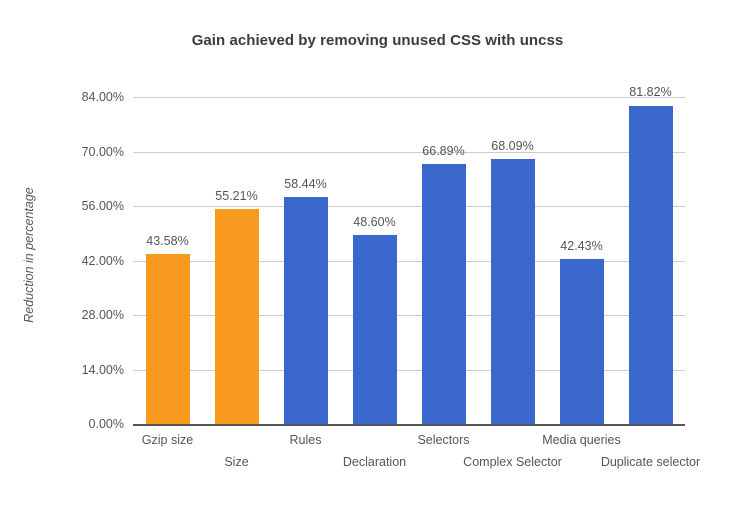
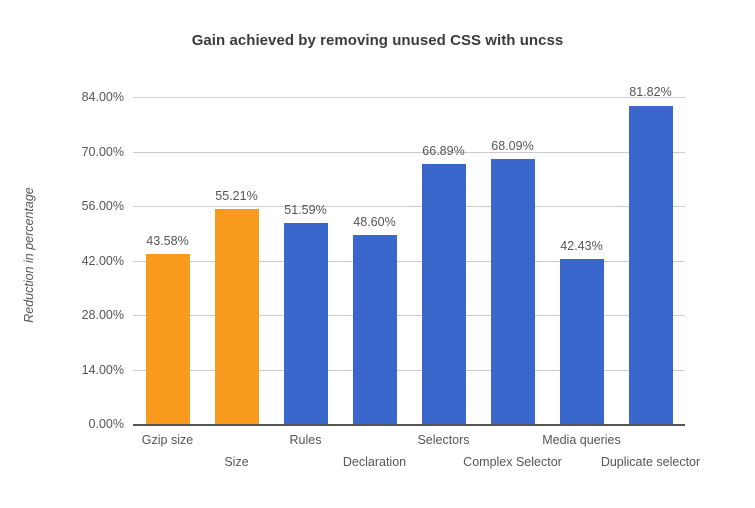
Rules: 58.44% -> 51.59%
